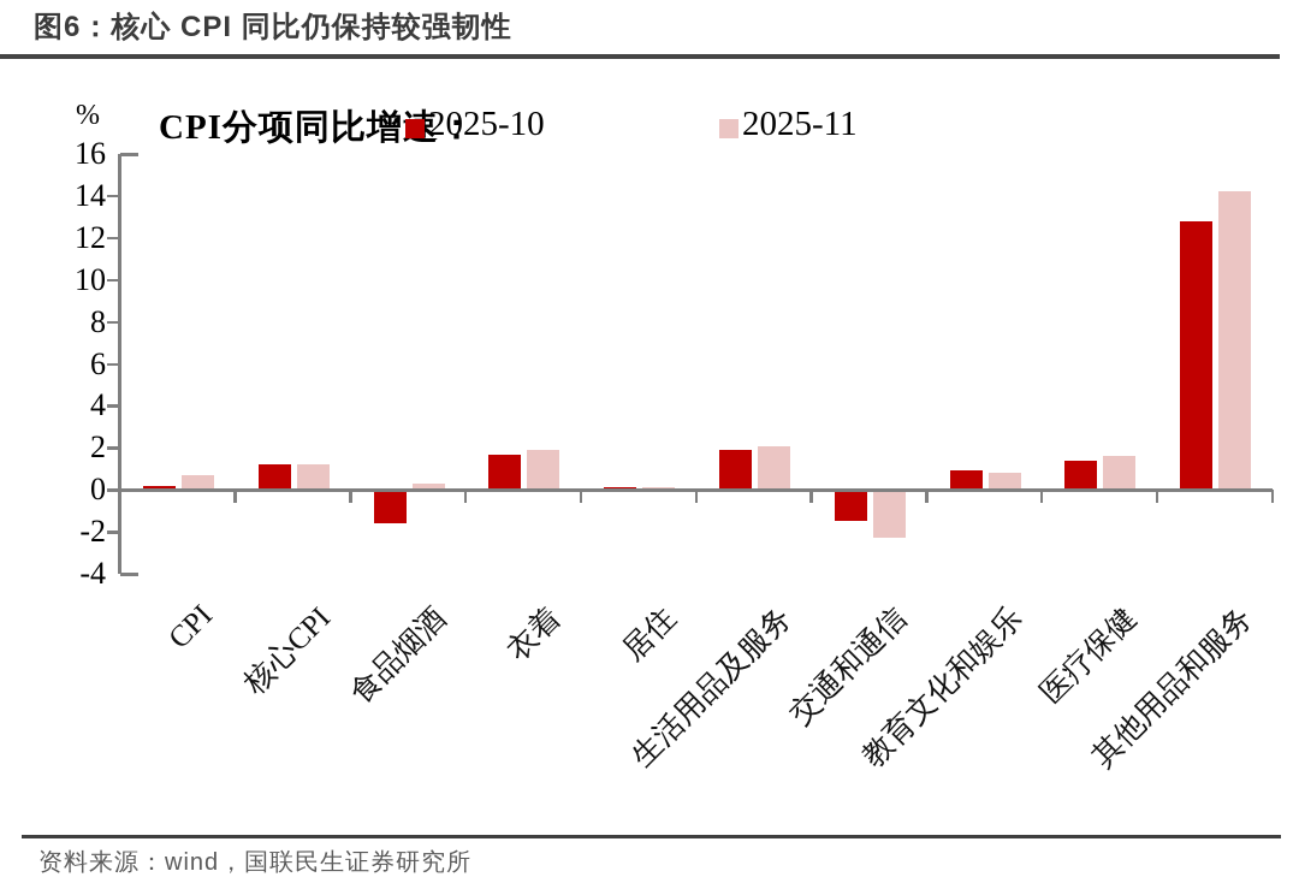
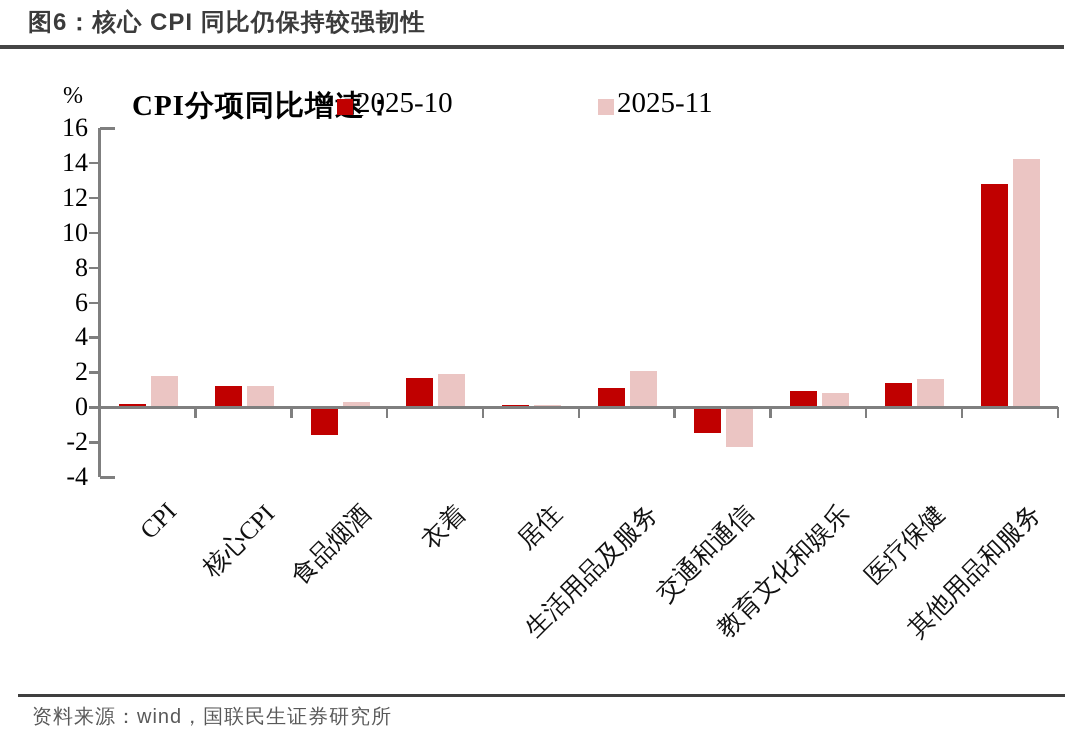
2025-11/CPI: 0.7 -> 1.8
2025-10/生活用品及服务: 1.9 -> 1.1
